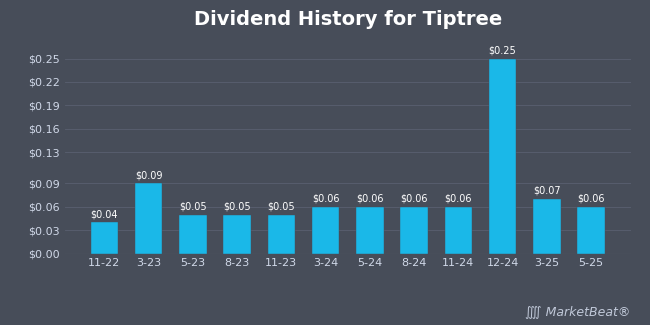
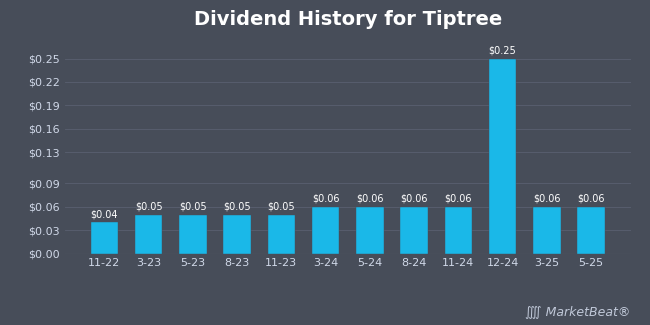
3-23: $0.09 -> $0.05
3-25: $0.07 -> $0.06
